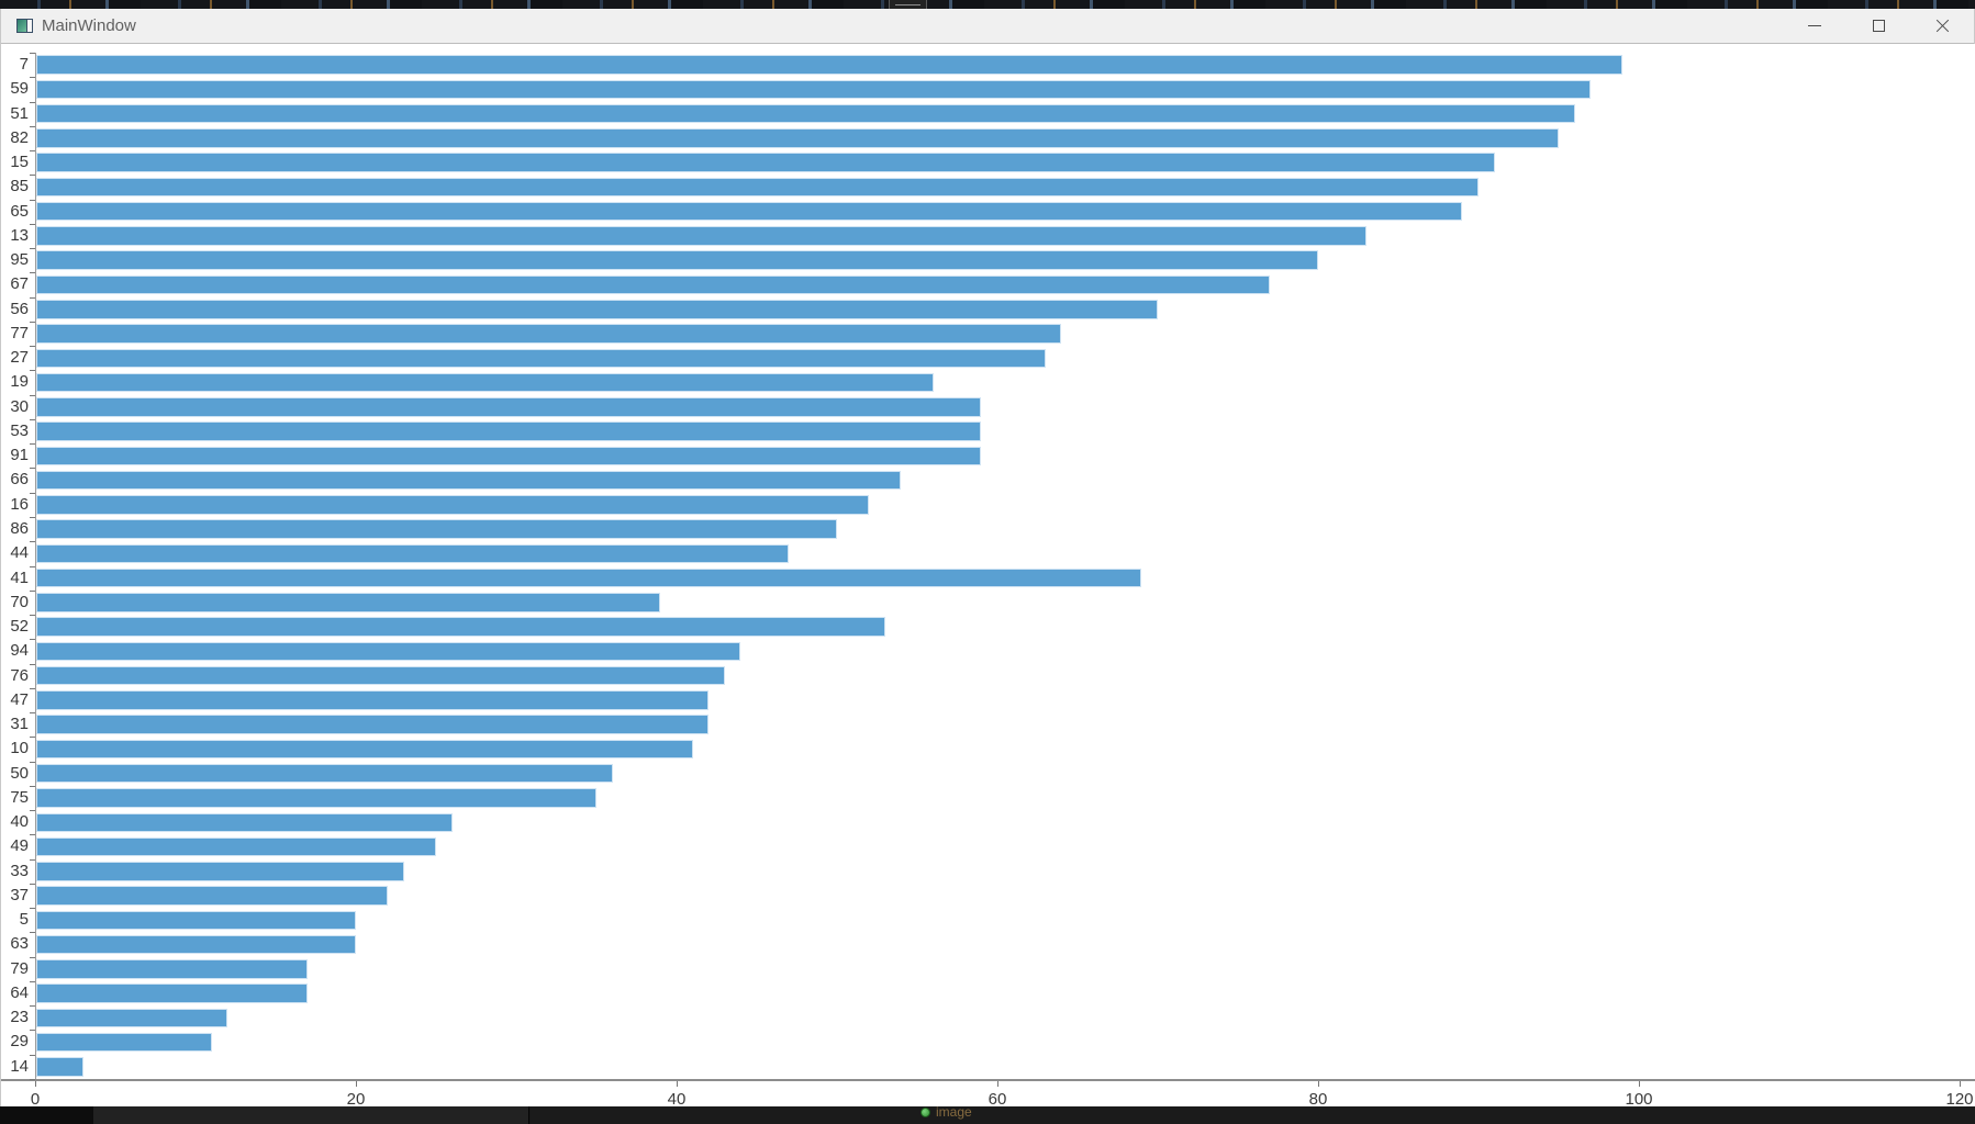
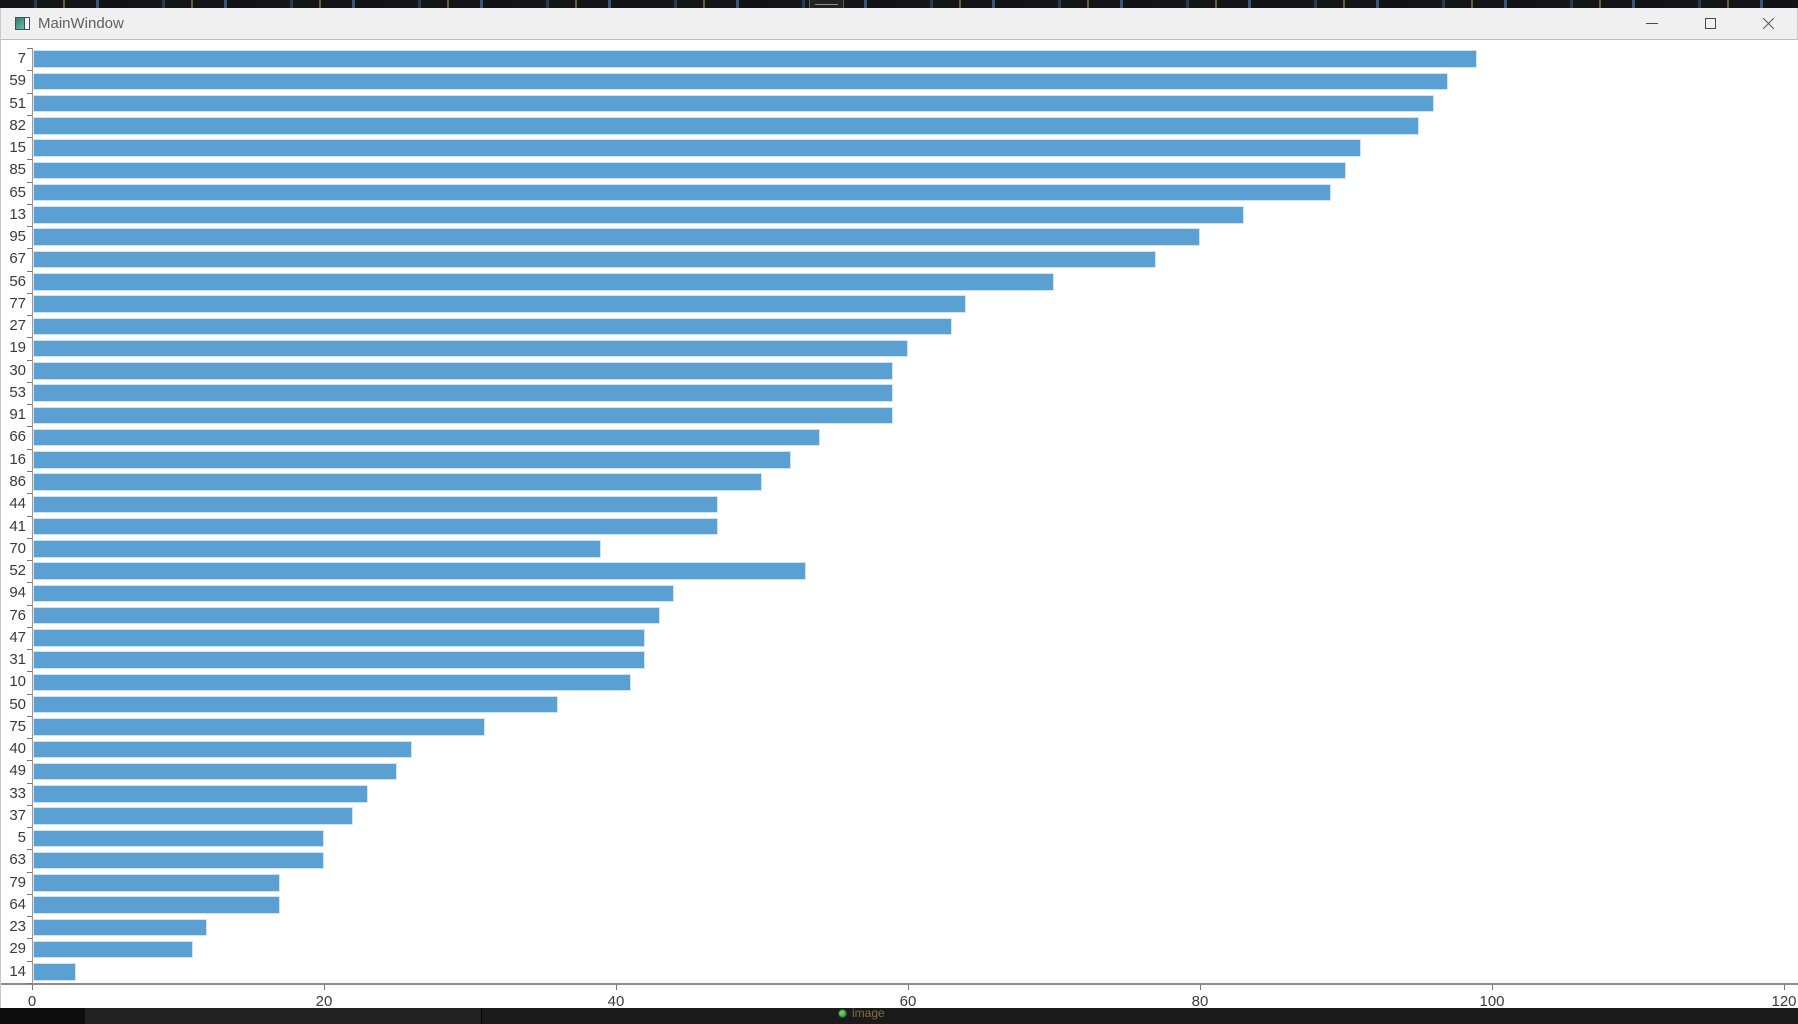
19: 56 -> 60
41: 69 -> 47
75: 35 -> 31
